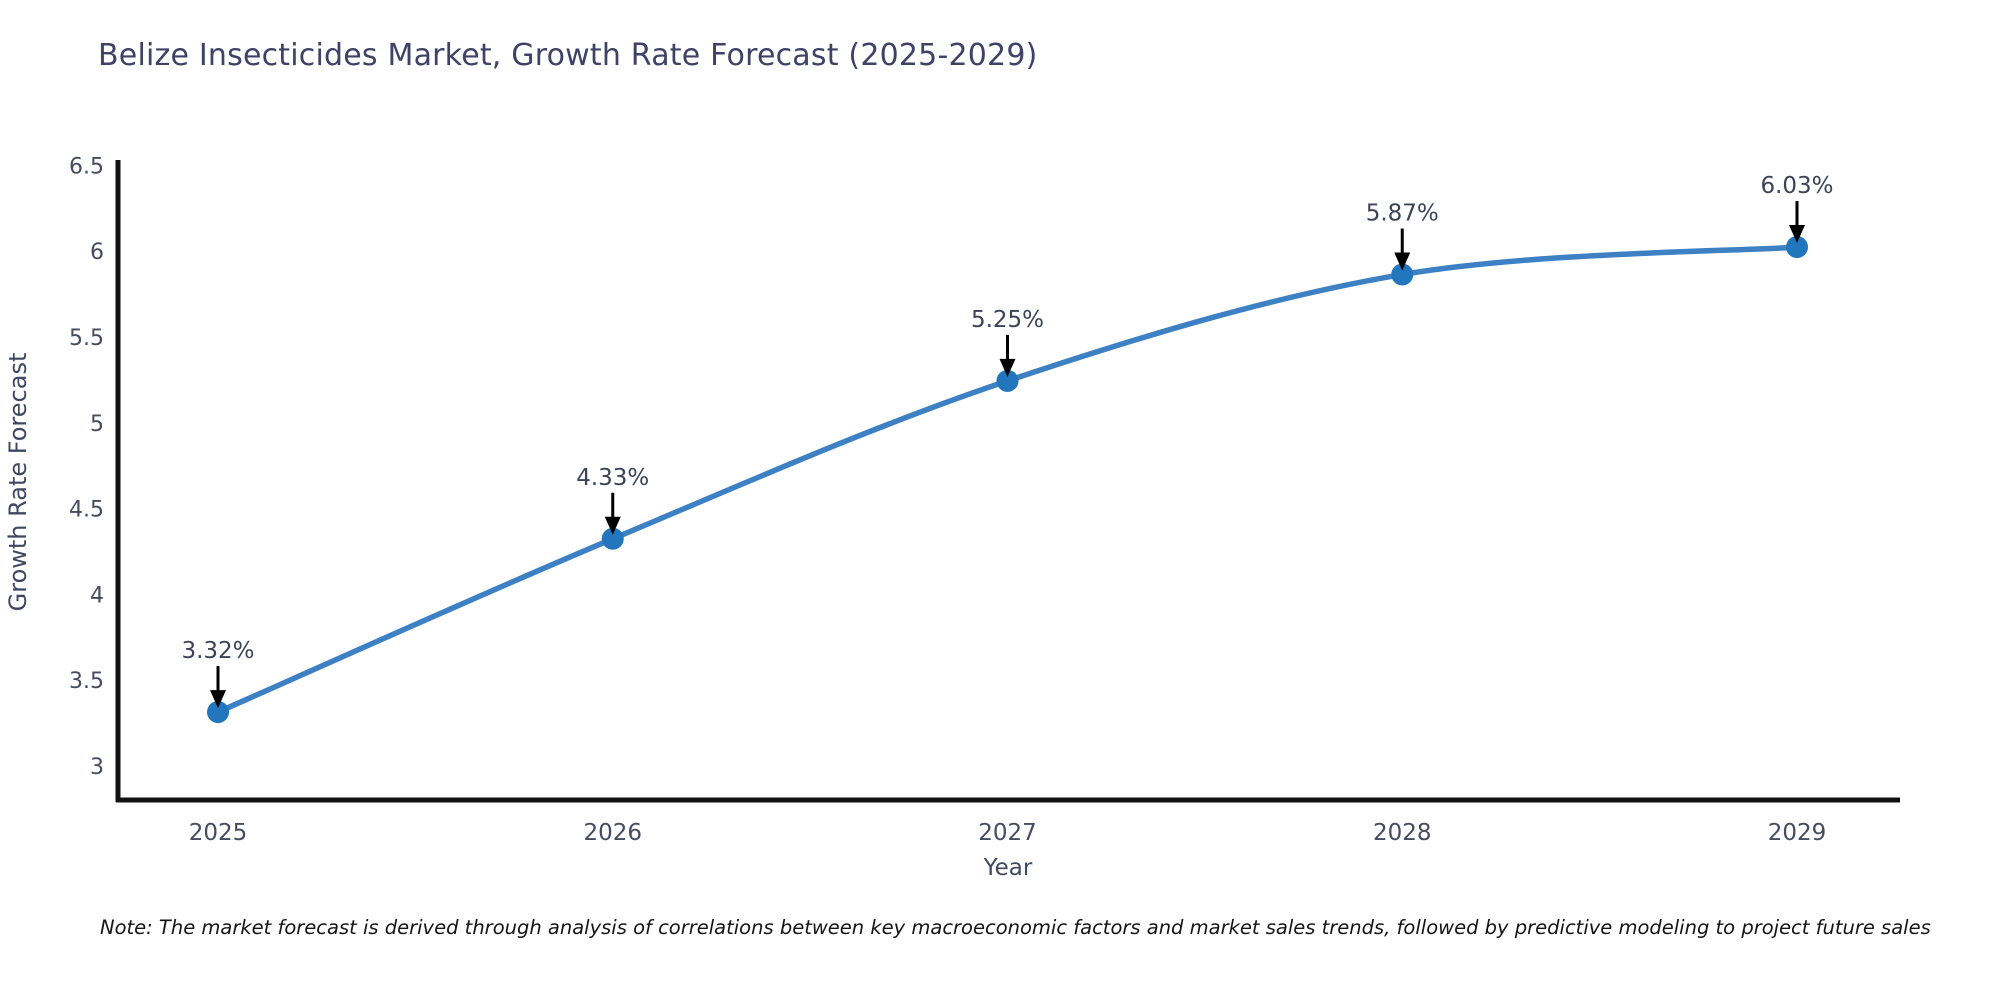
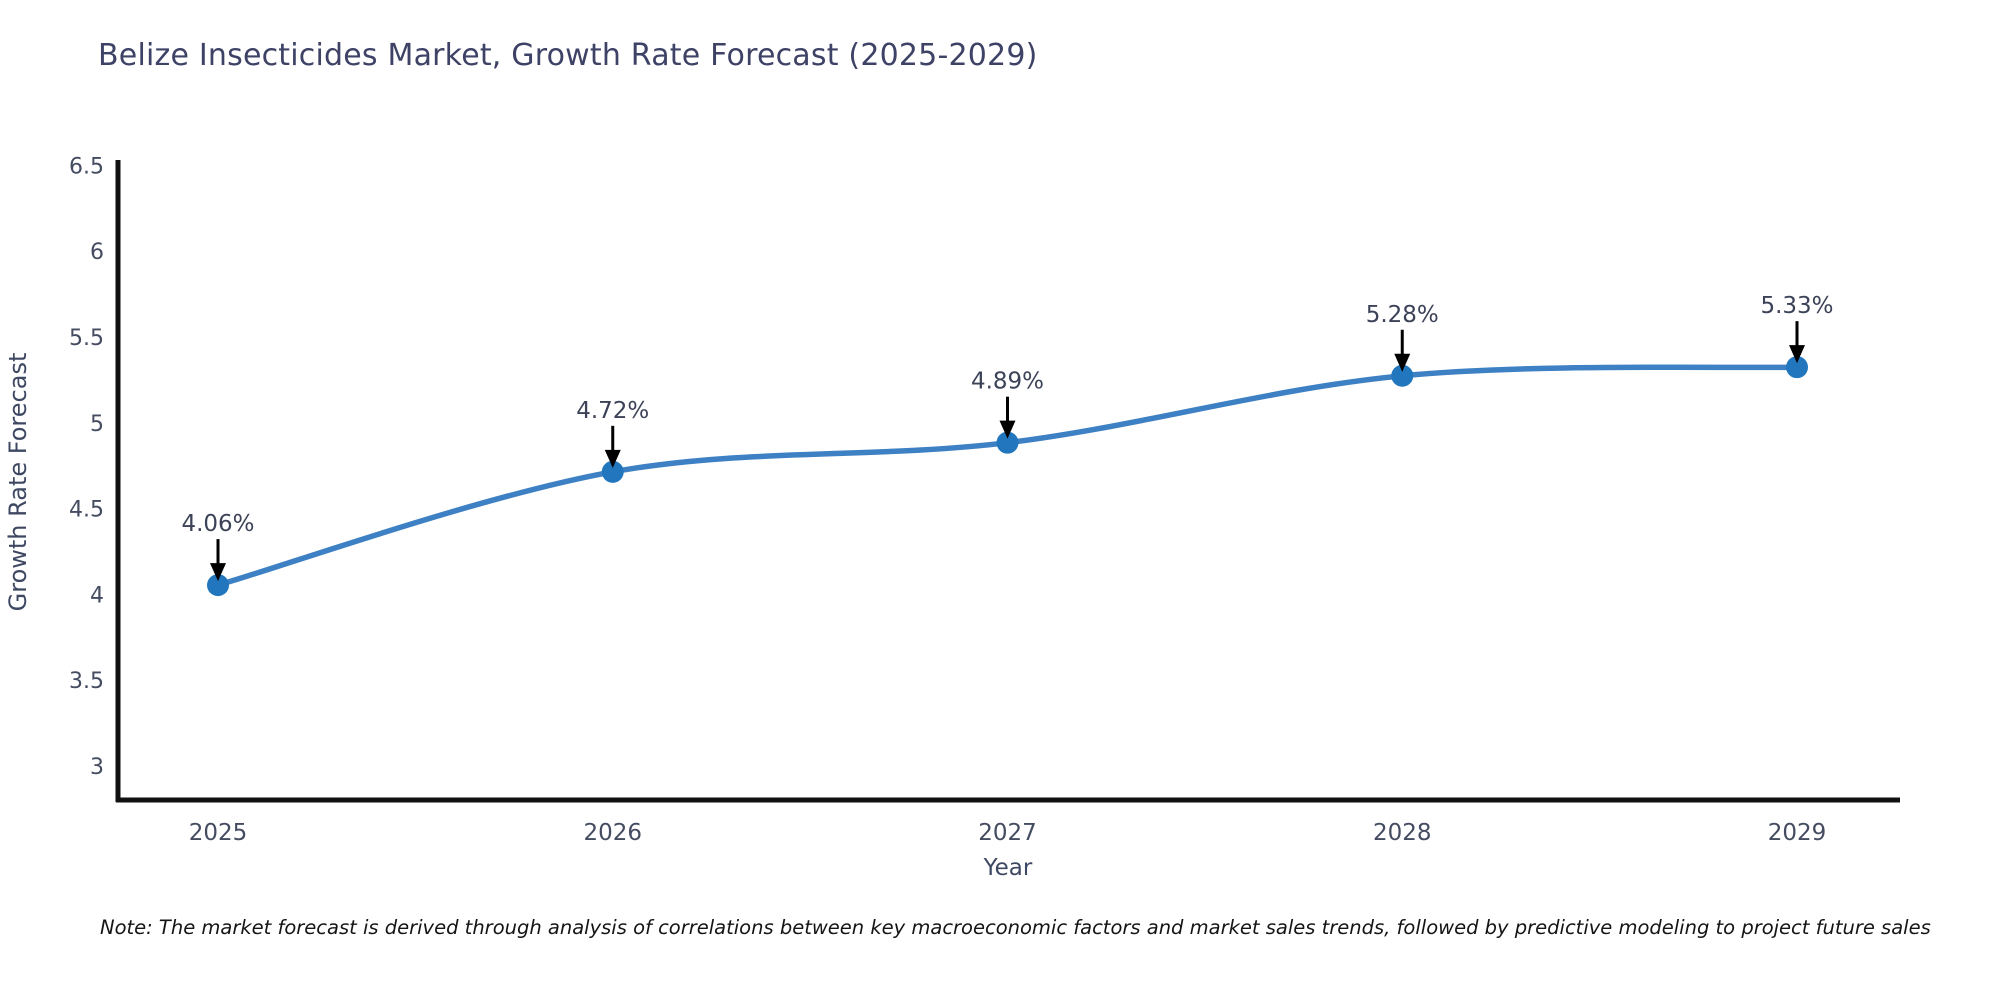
2025: 3.32% -> 4.06%
2026: 4.33% -> 4.72%
2027: 5.25% -> 4.89%
2028: 5.87% -> 5.28%
2029: 6.03% -> 5.33%
